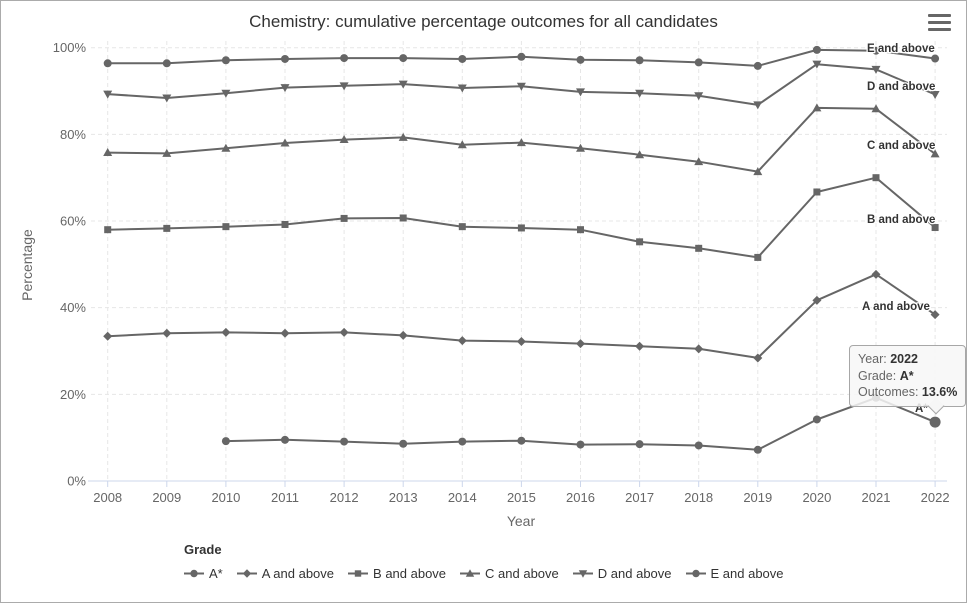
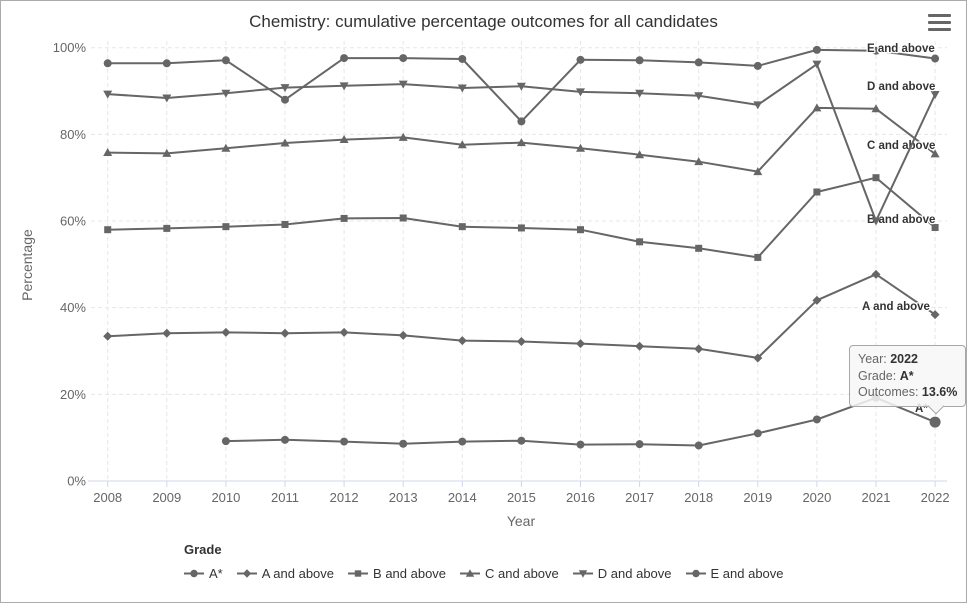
E and above/2011: 97% -> 88%
E and above/2015: 98% -> 83%
A*/2019: 7% -> 11%
D and above/2021: 95% -> 60%
